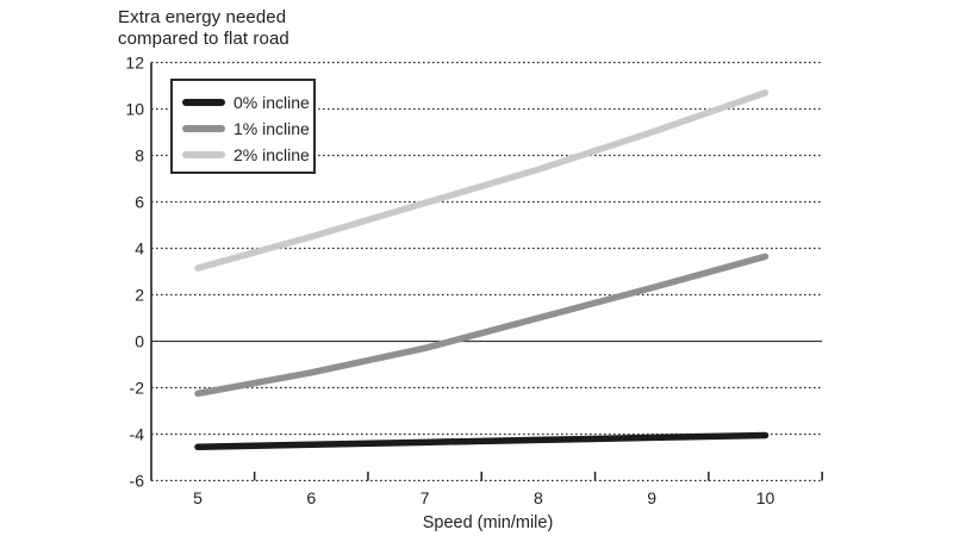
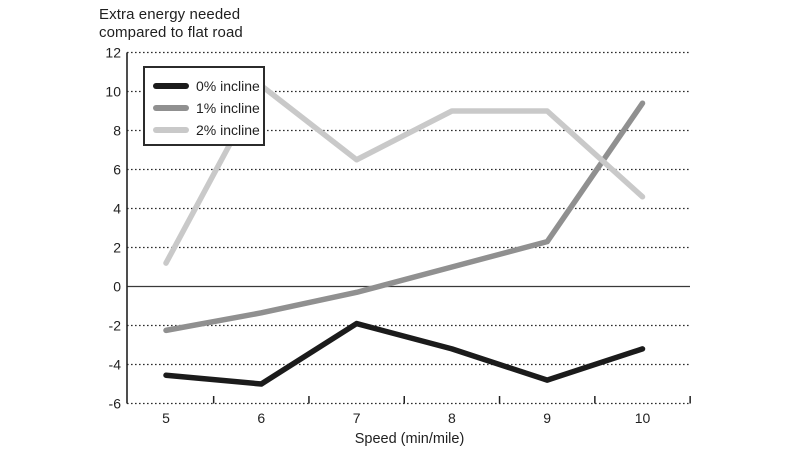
2% incline/5: 3.1 -> 1.2
0% incline/6: -4.5 -> -5.0
2% incline/6: 4.5 -> 10.3
0% incline/7: -4.3 -> -1.9
2% incline/7: 6.0 -> 6.5
0% incline/8: -4.2 -> -3.2
2% incline/8: 7.4 -> 9.0
0% incline/9: -4.2 -> -4.8
0% incline/10: -4.0 -> -3.2
1% incline/10: 3.6 -> 9.4
2% incline/10: 10.7 -> 4.6
